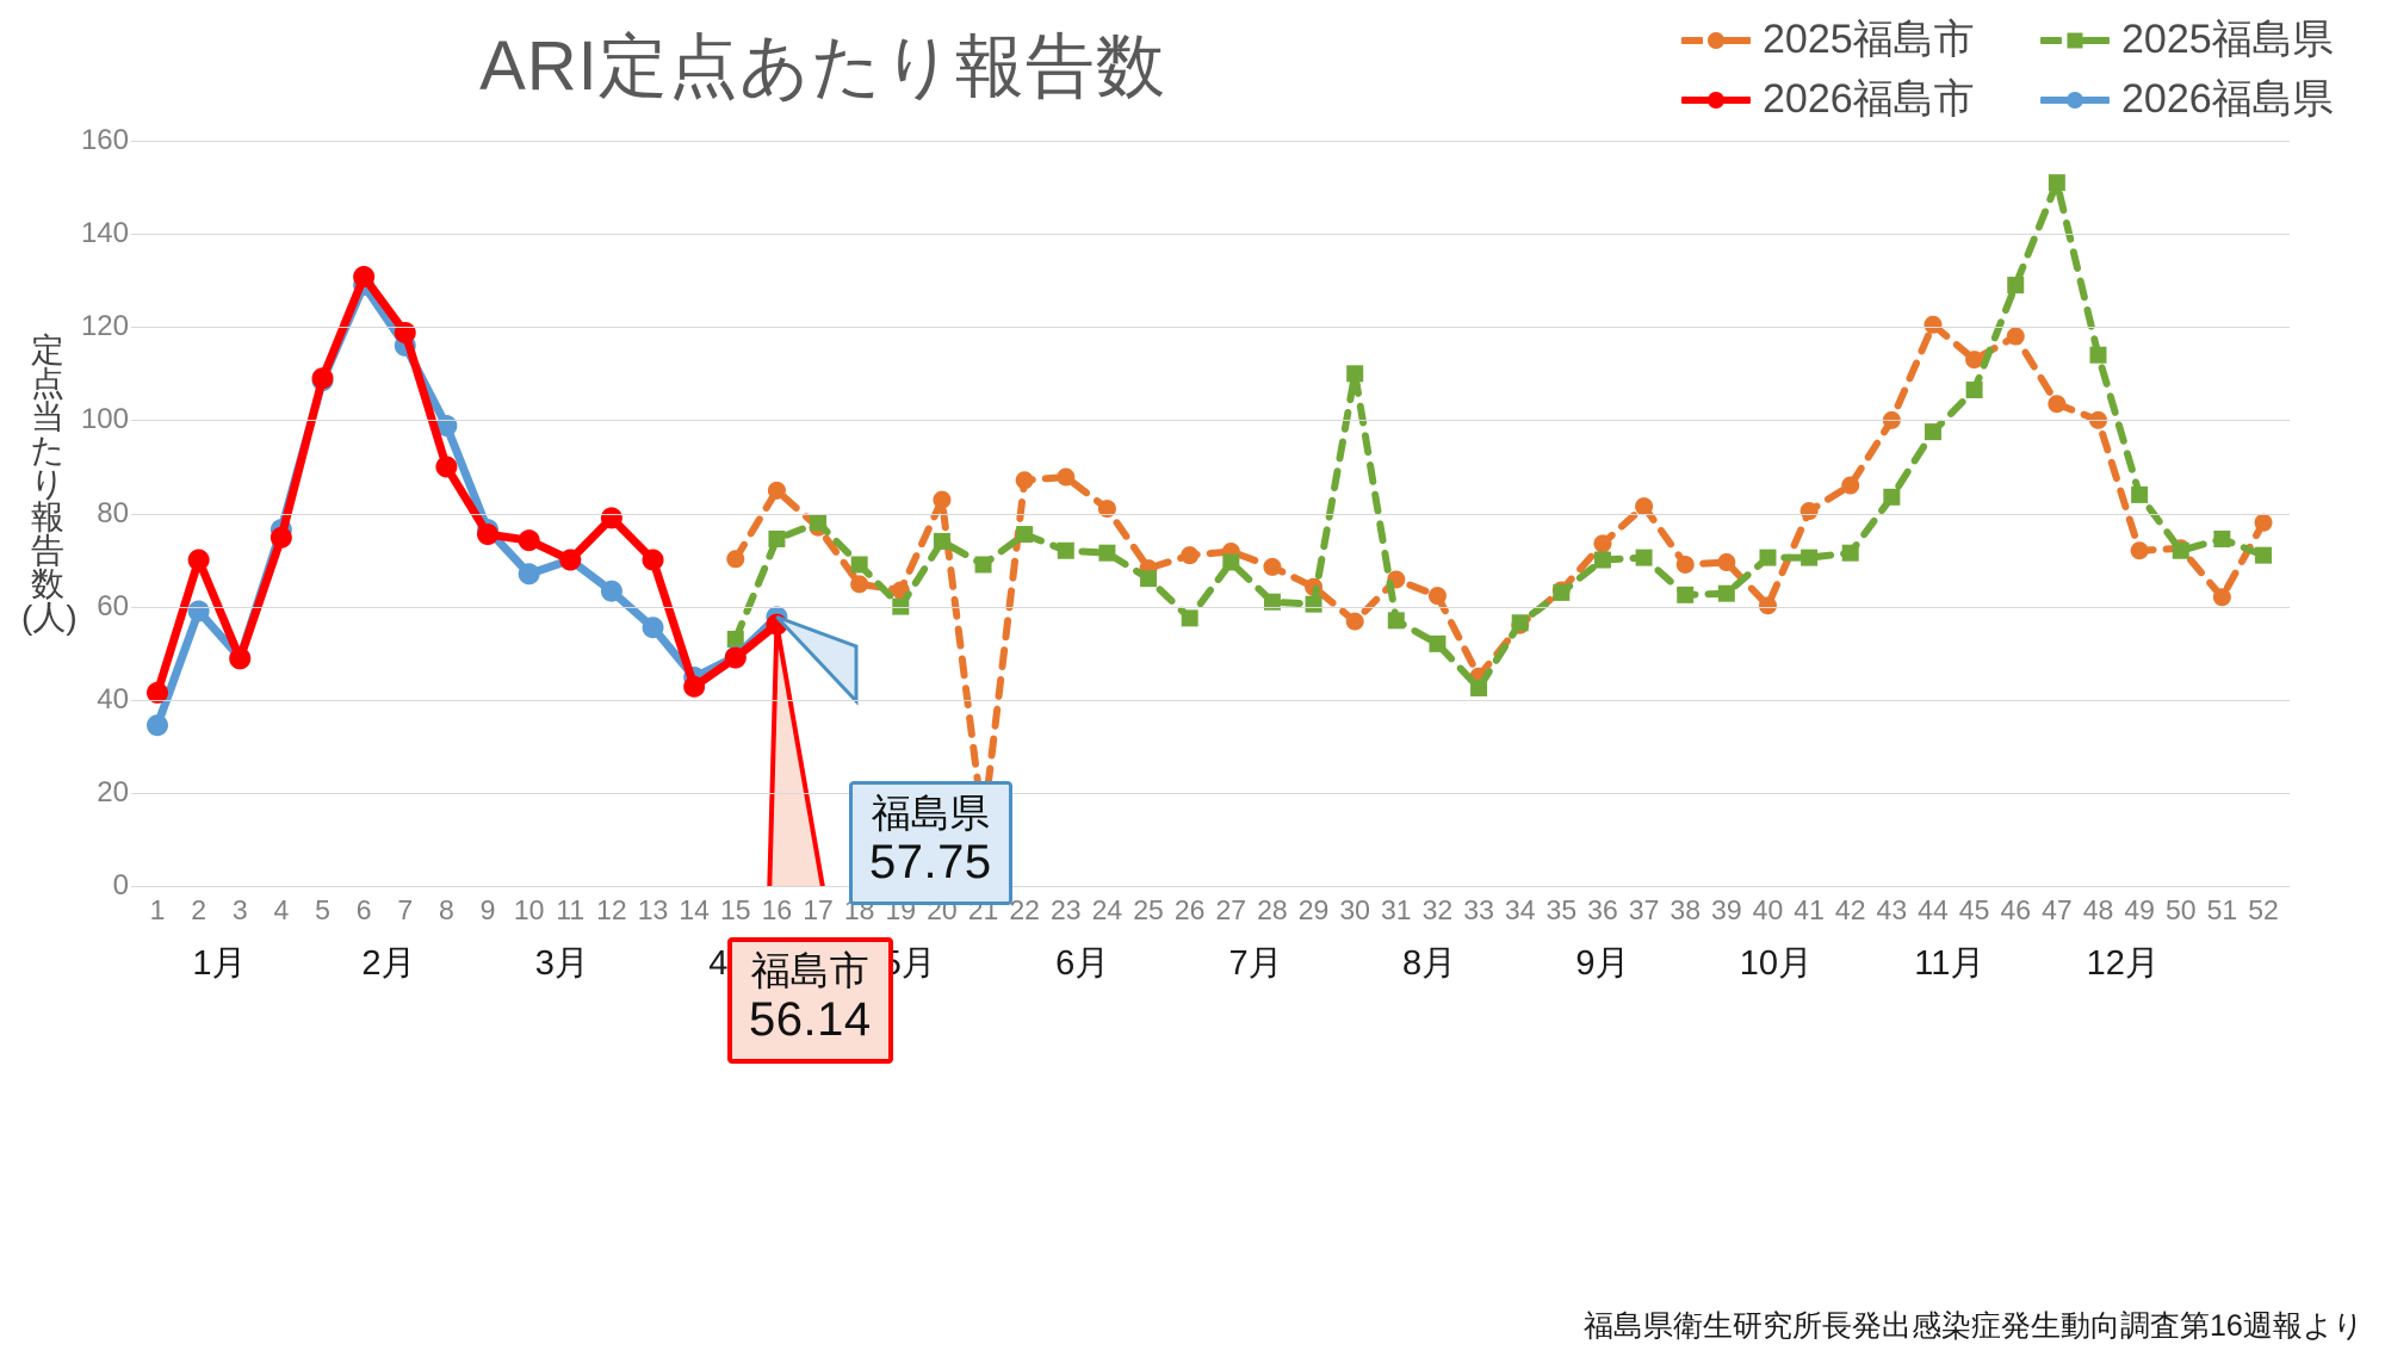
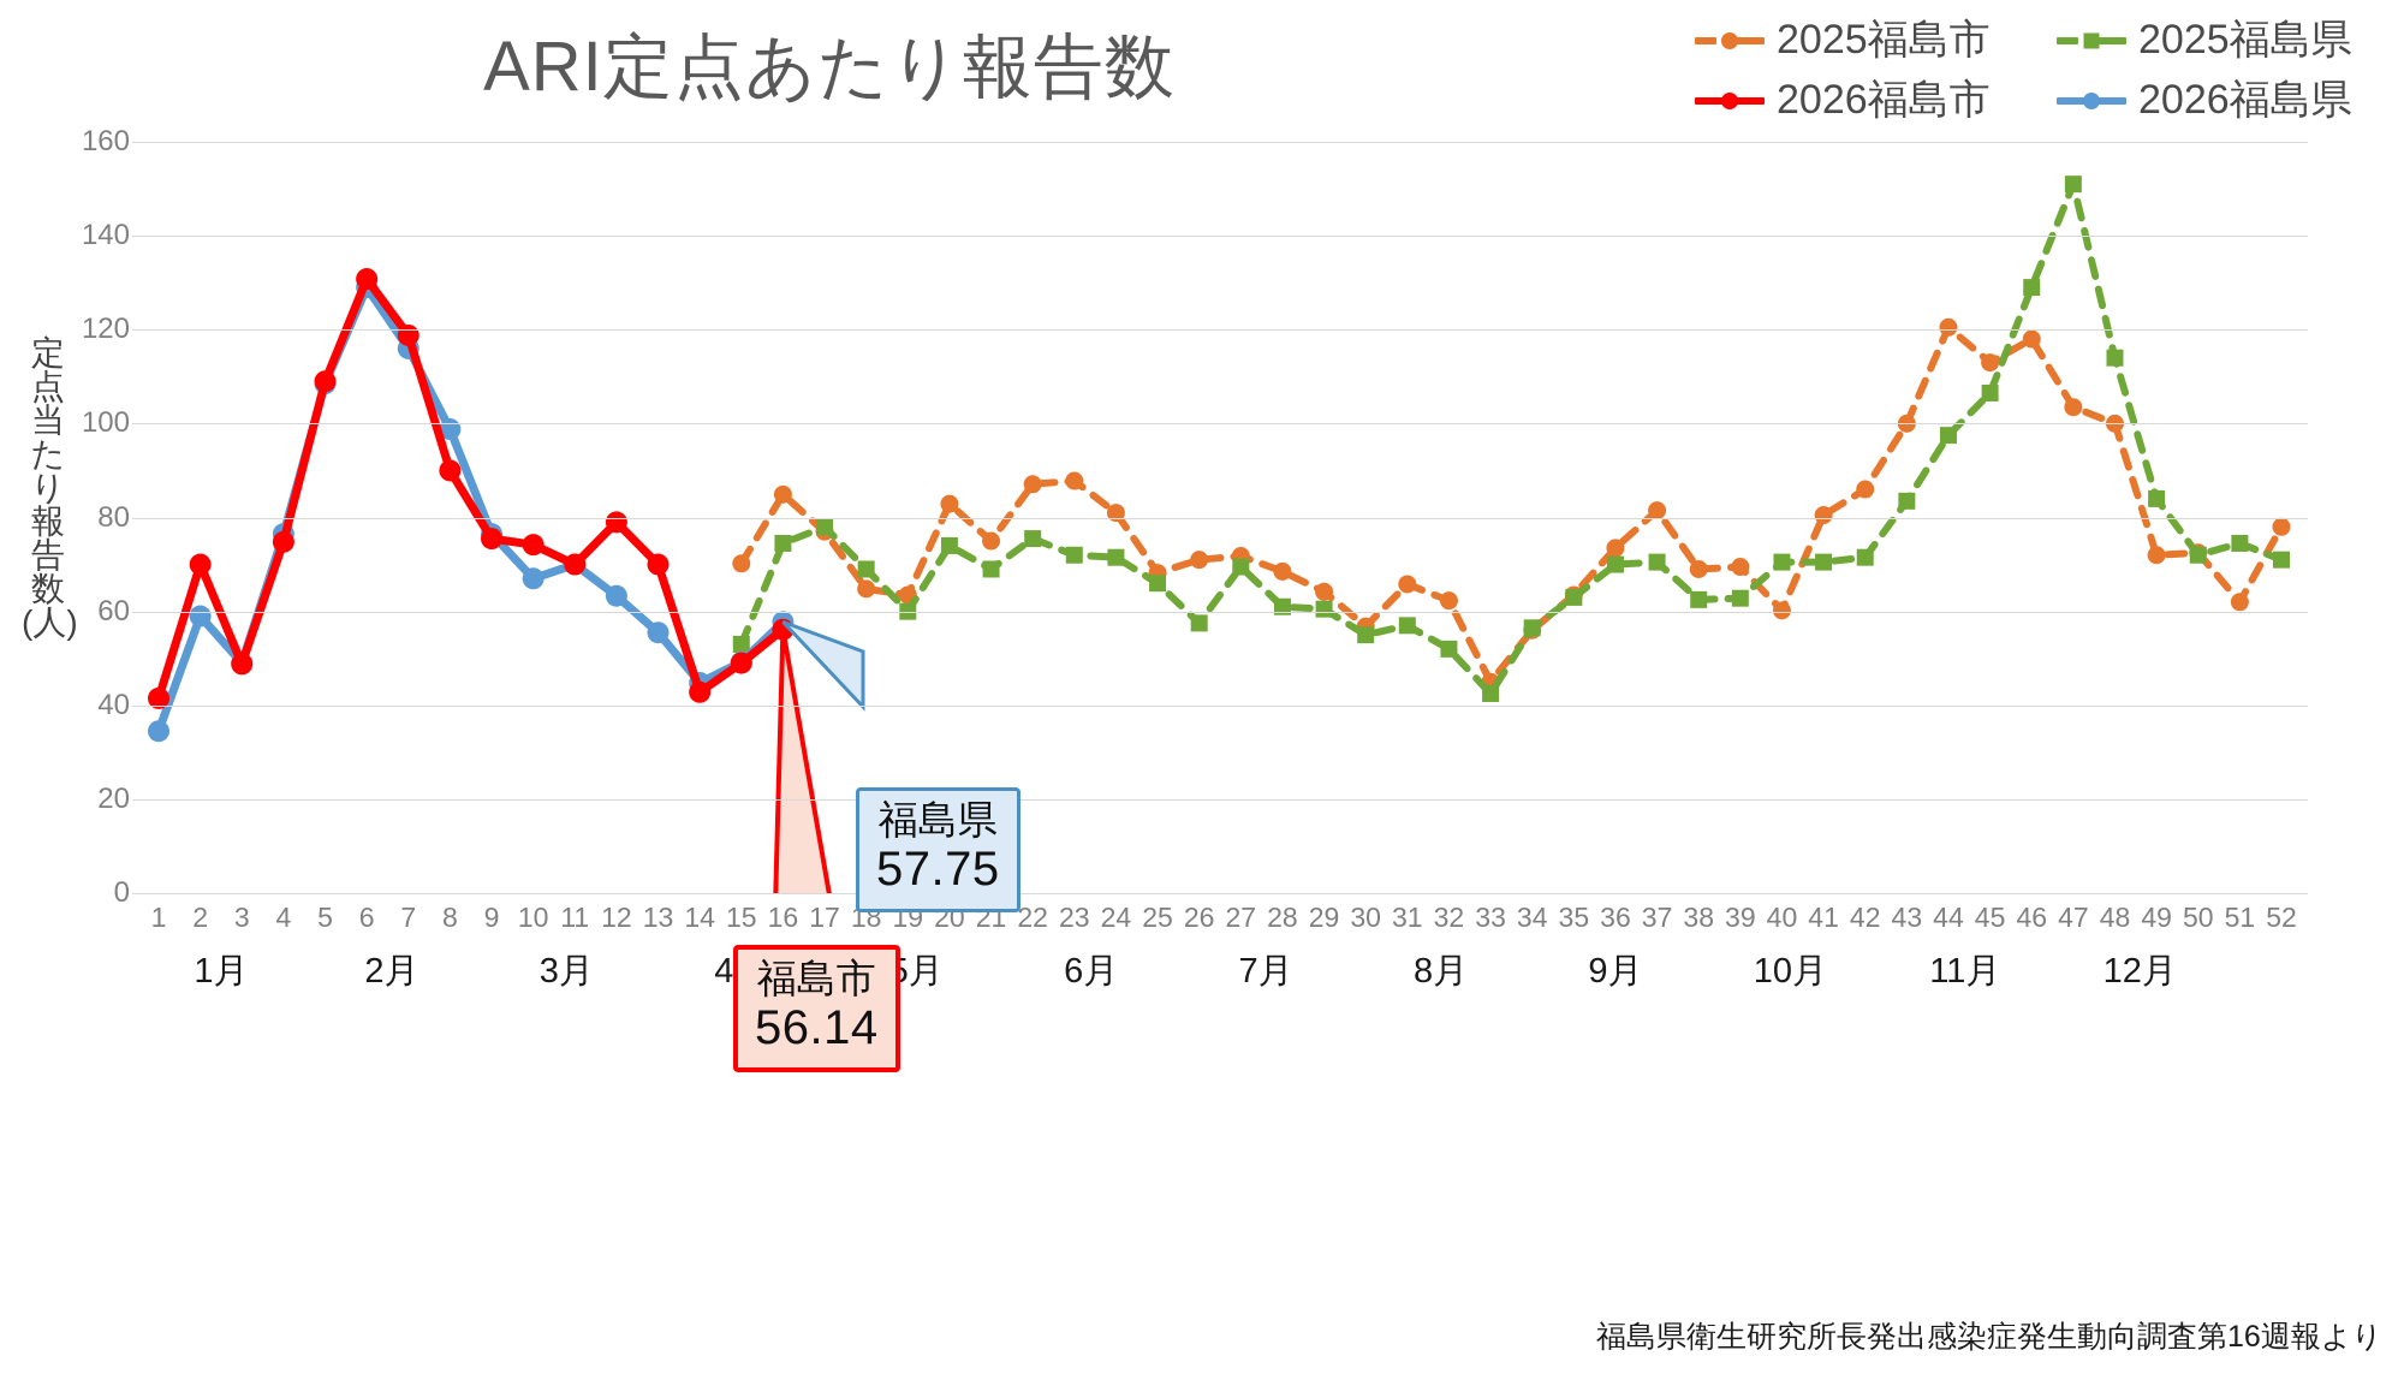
2025福島市/21: 13 -> 75
2025福島県/30: 110 -> 55
